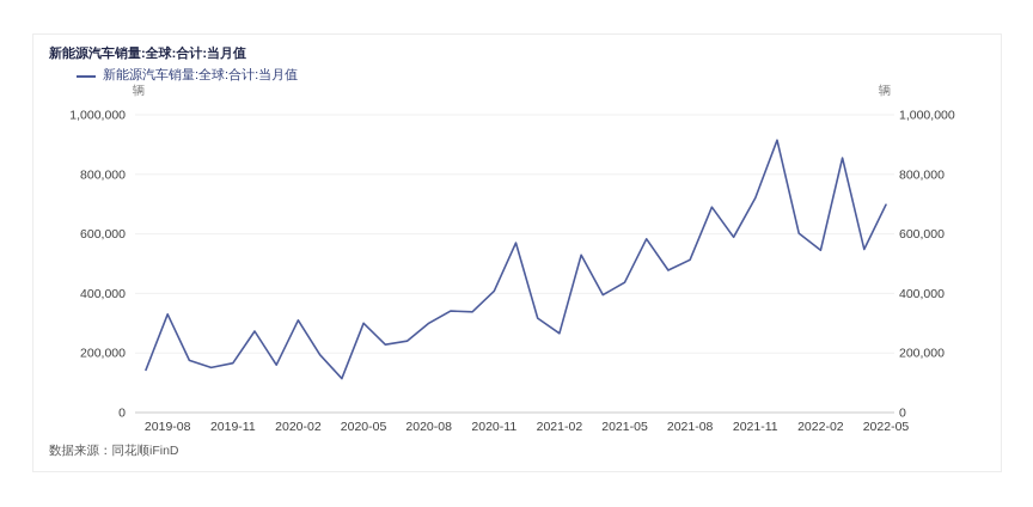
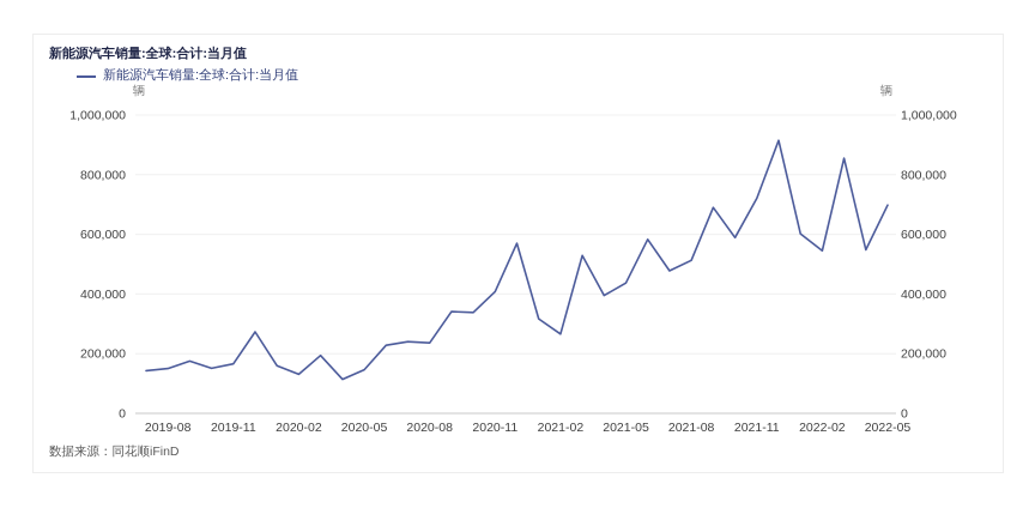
2019-08: 330000 -> 150000
2020-02: 310000 -> 130000
2020-05: 300000 -> 150000
2020-08: 300000 -> 240000
